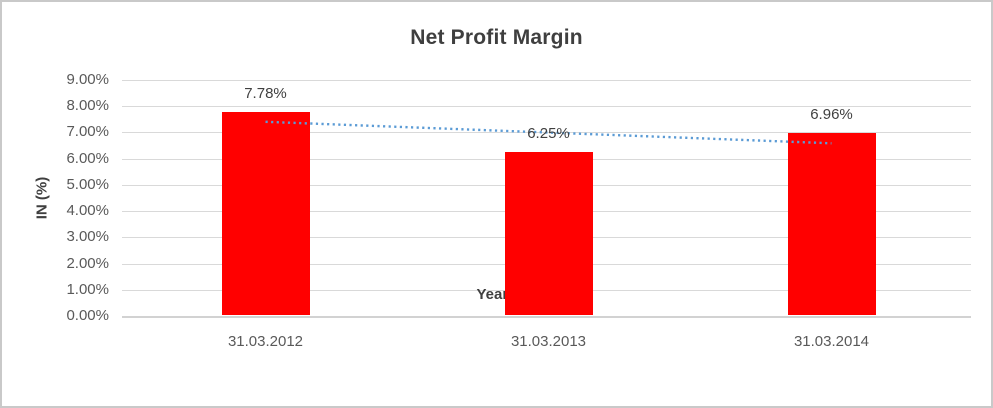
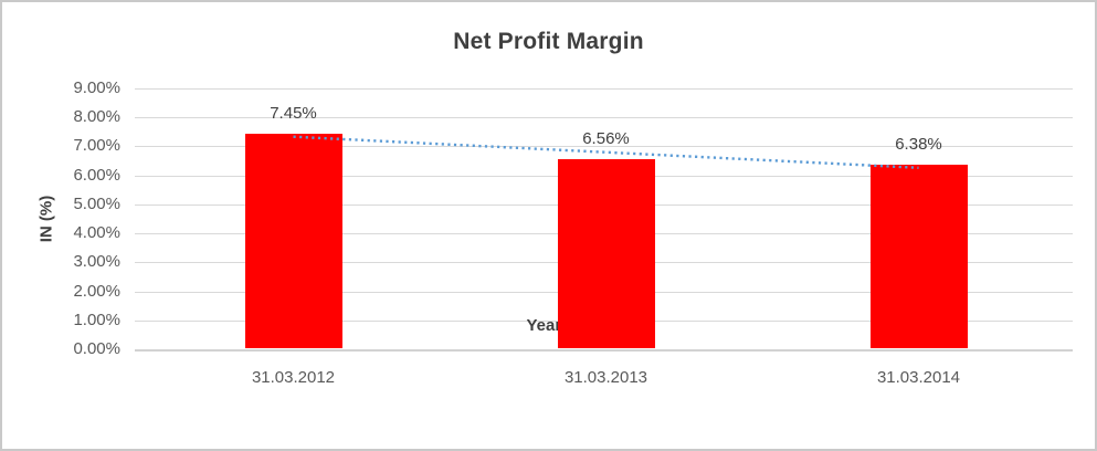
31.03.2012: 7.78% -> 7.45%
31.03.2013: 6.25% -> 6.56%
31.03.2014: 6.96% -> 6.38%
